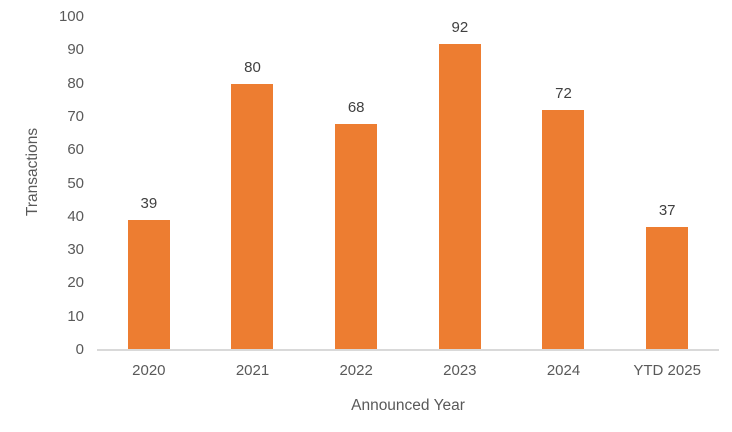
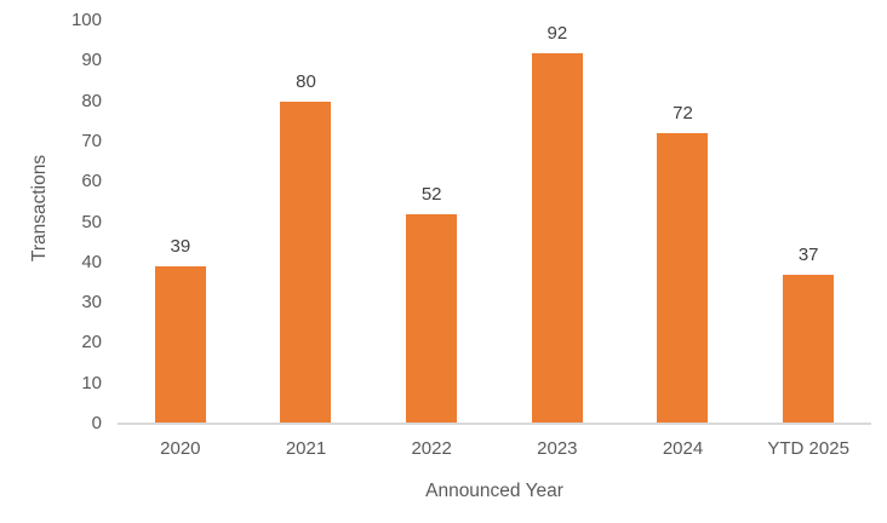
2022: 68 -> 52
